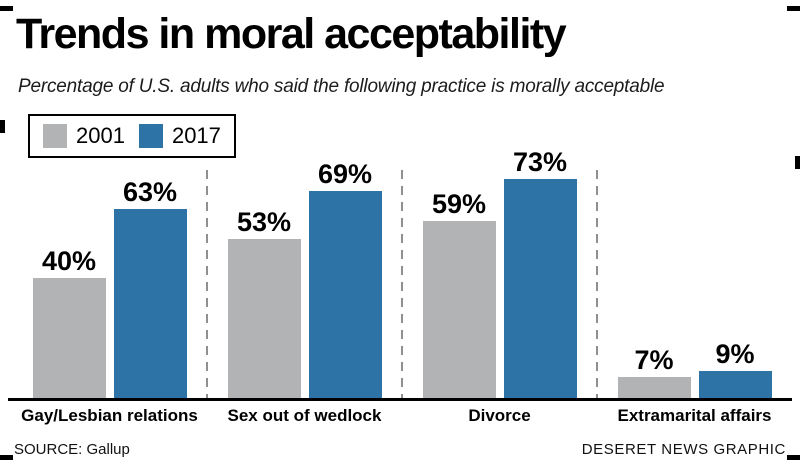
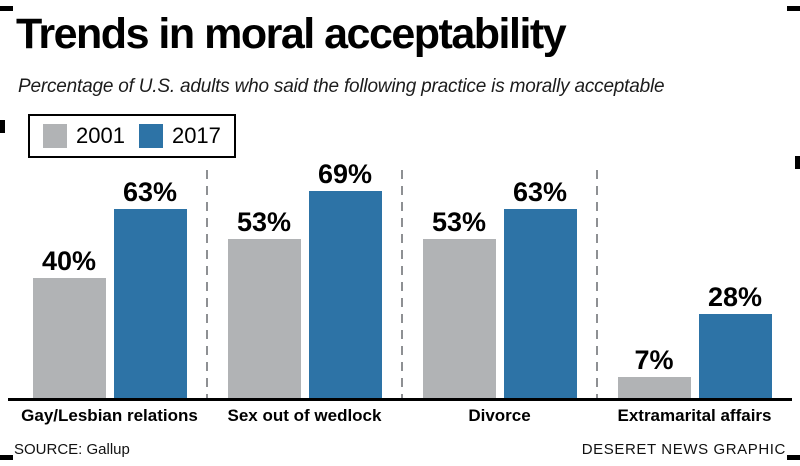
2001/Divorce: 59% -> 53%
2017/Divorce: 73% -> 63%
2017/Extramarital affairs: 9% -> 28%
